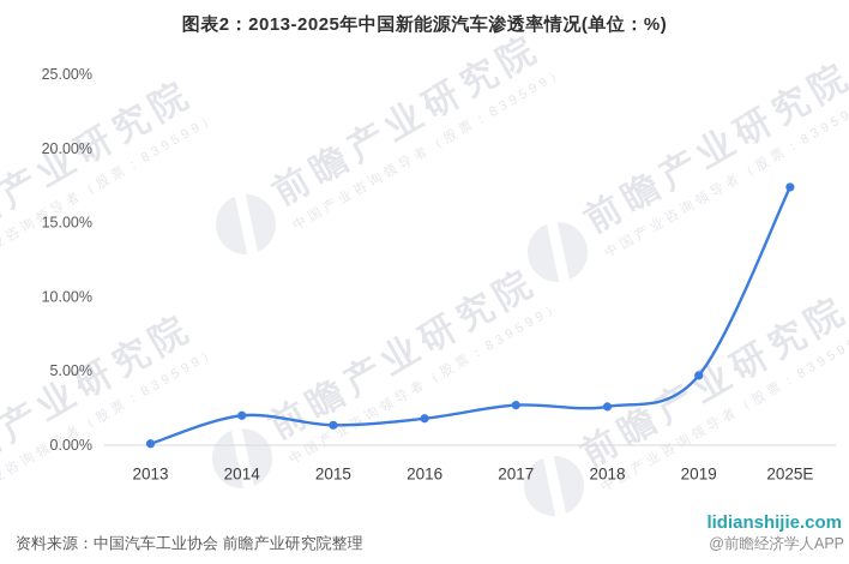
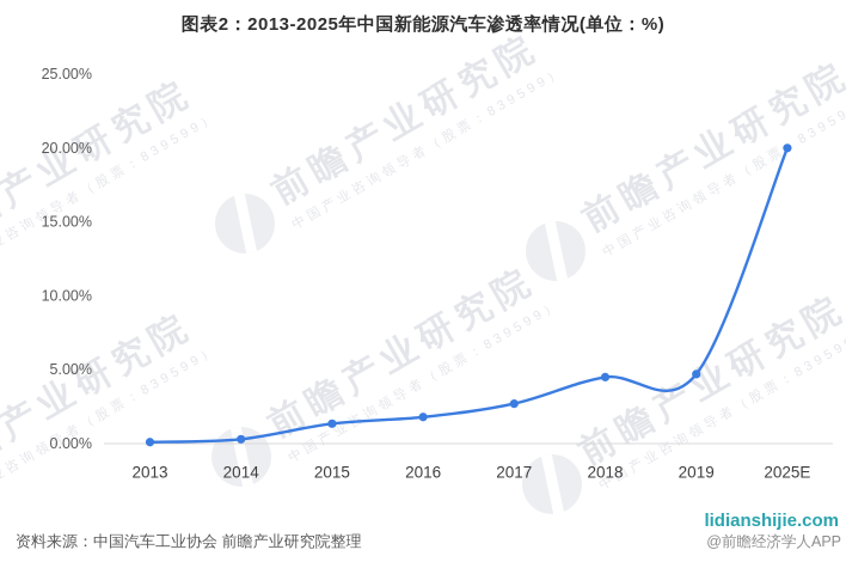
2014: 2.0% -> 0.3%
2018: 2.6% -> 4.5%
2025E: 17.4% -> 20.0%
